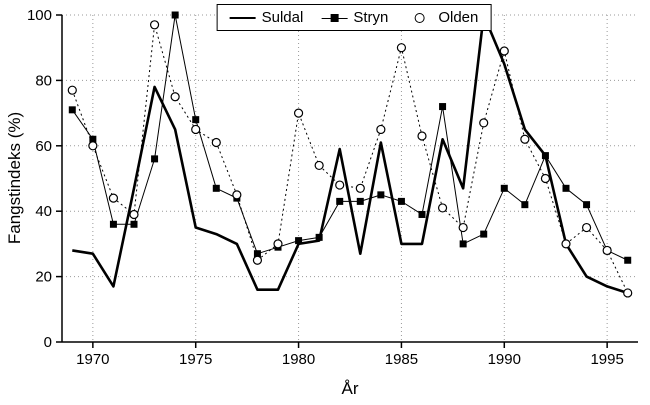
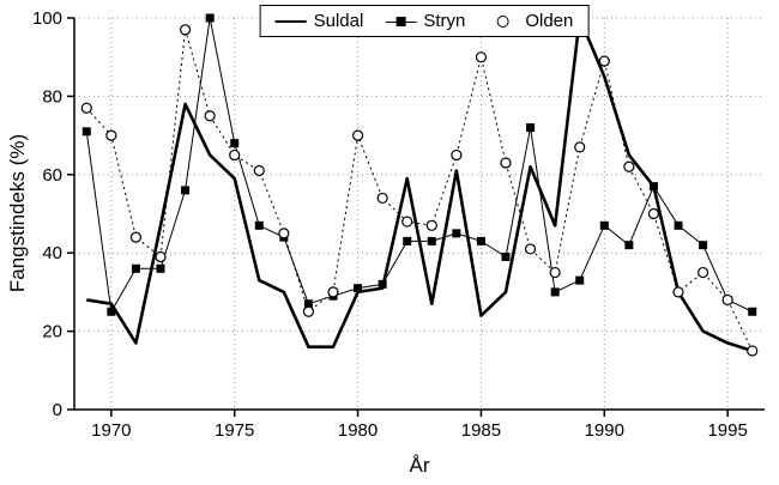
Stryn/1970: 62 -> 25
Olden/1970: 60 -> 70
Suldal/1975: 35 -> 59
Suldal/1985: 30 -> 24
